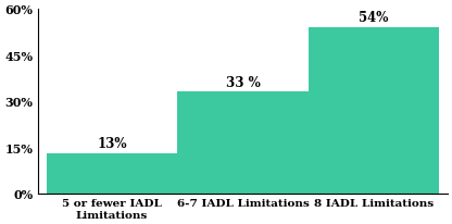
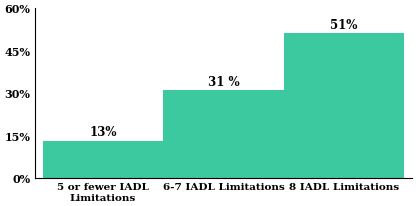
6-7 IADL Limitations: 33 -> 31
8 IADL Limitations: 54% -> 51%
